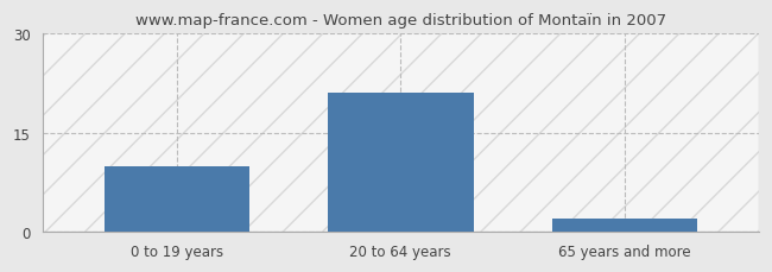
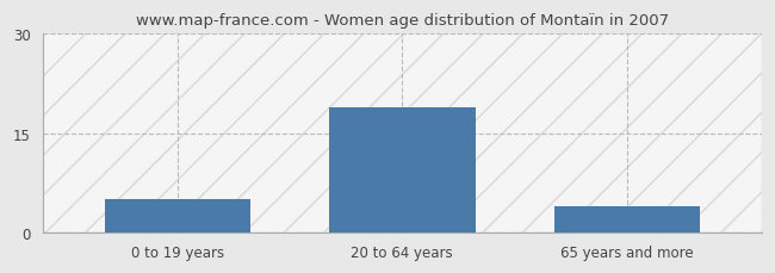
0 to 19 years: 10 -> 5
20 to 64 years: 21 -> 19
65 years and more: 2 -> 4
